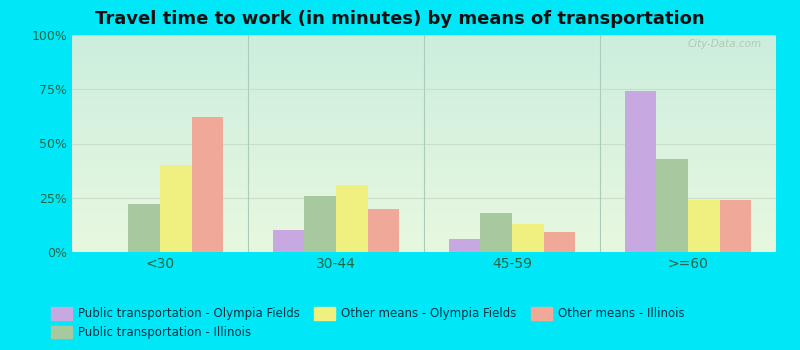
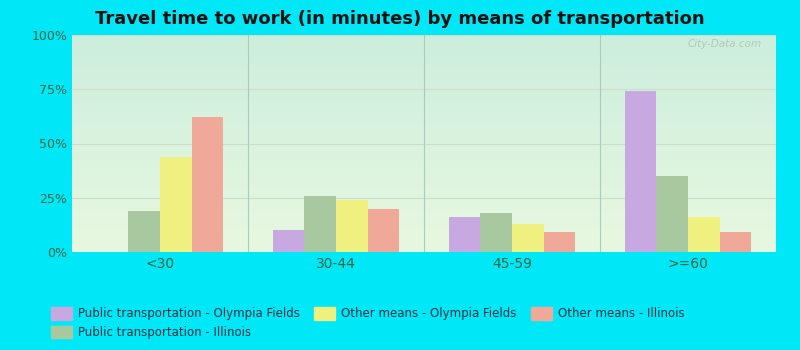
Public transportation - Illinois/<30: 22% -> 19%
Other means - Olympia Fields/<30: 40% -> 44%
Other means - Olympia Fields/30-44: 31% -> 24%
Public transportation - Olympia Fields/45-59: 6% -> 16%
Public transportation - Illinois/>=60: 43% -> 35%
Other means - Olympia Fields/>=60: 24% -> 16%
Other means - Illinois/>=60: 24% -> 9%
